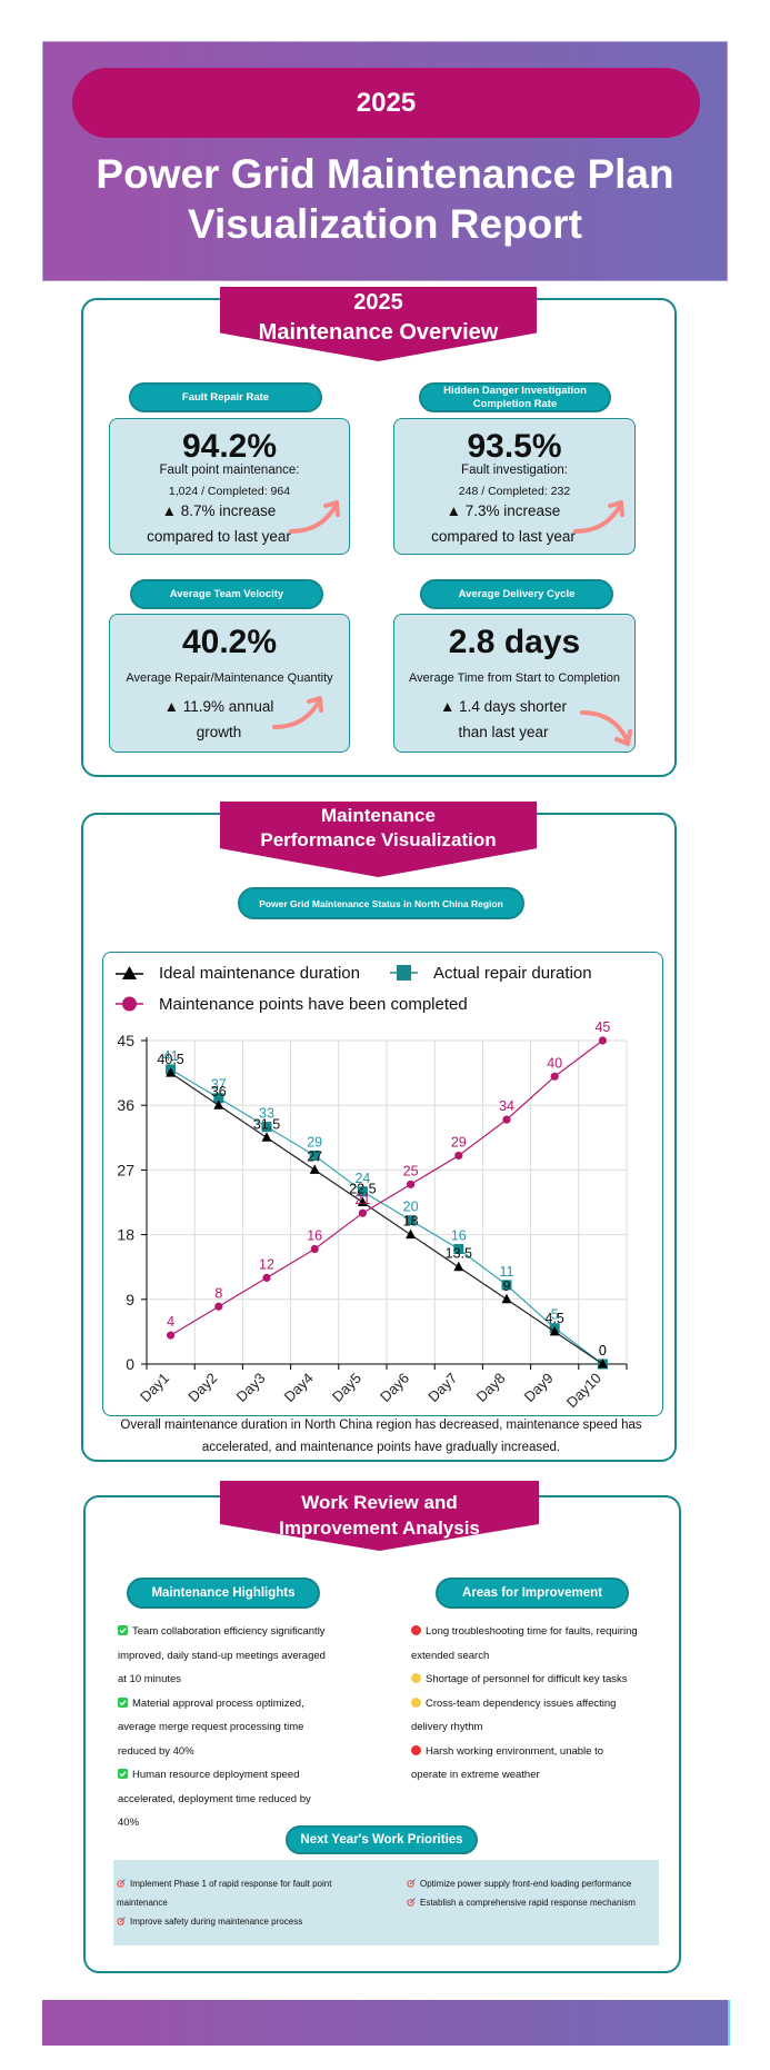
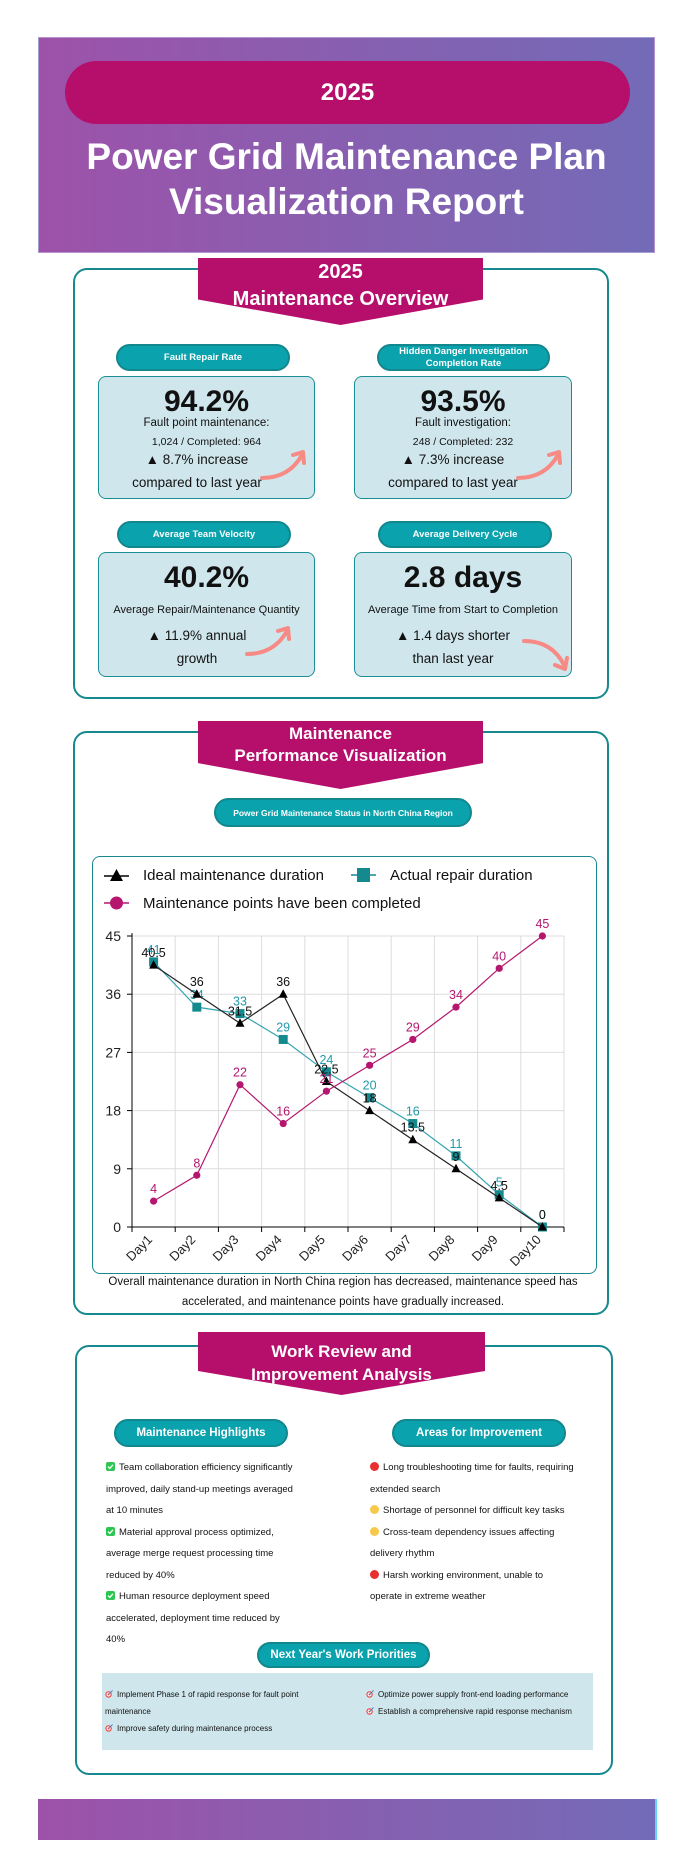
Actual repair duration/Day2: 37 -> 34
Maintenance points have been completed/Day3: 12 -> 22
Ideal maintenance duration/Day4: 27 -> 36
